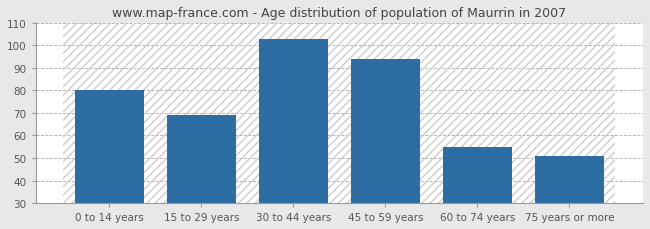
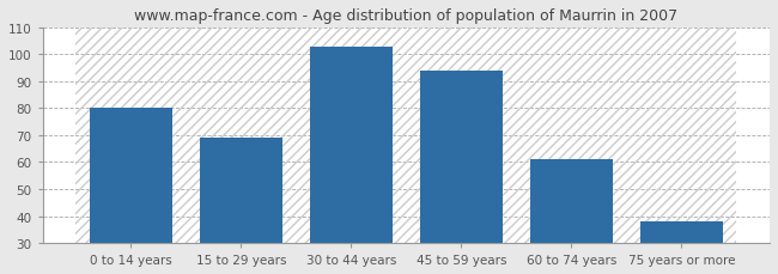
60 to 74 years: 55 -> 61
75 years or more: 51 -> 38
